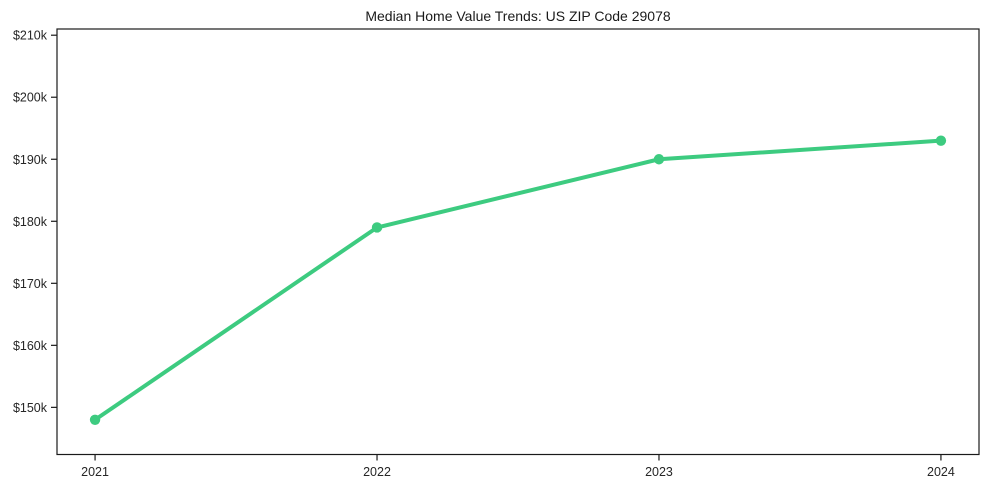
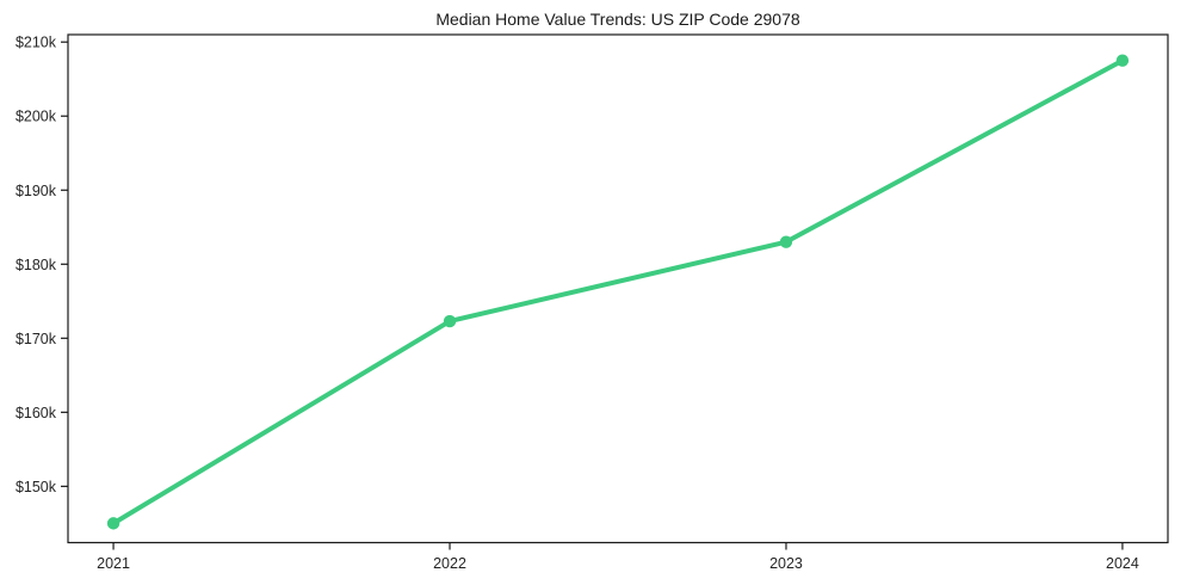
2021: $148k -> $145k
2022: $179k -> $172k
2023: $190k -> $183k
2024: $193k -> $208k
